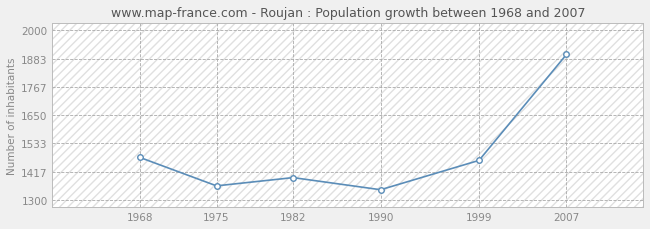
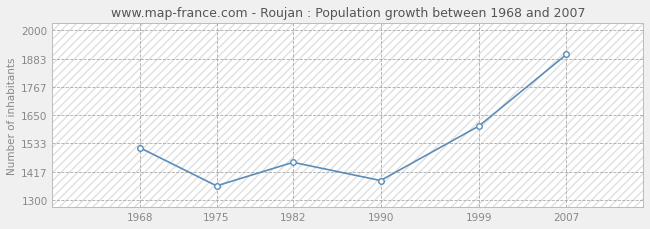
1968: 1475 -> 1515
1982: 1392 -> 1455
1990: 1342 -> 1380
1999: 1463 -> 1605
